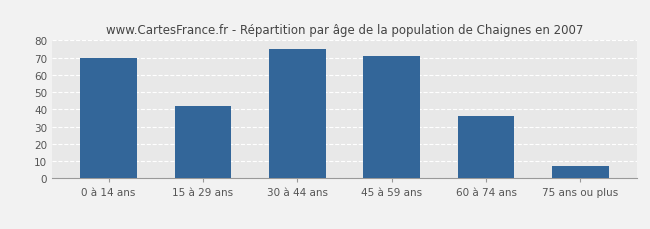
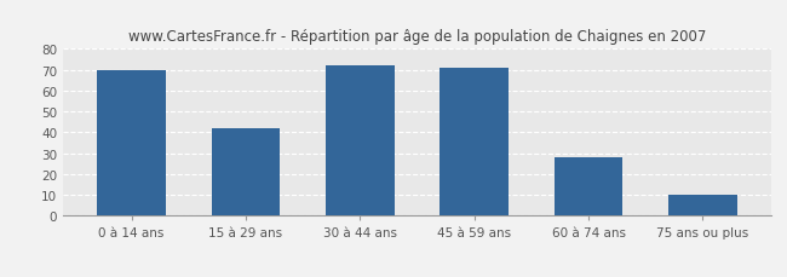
30 à 44 ans: 75 -> 72
60 à 74 ans: 36 -> 28
75 ans ou plus: 7 -> 10
